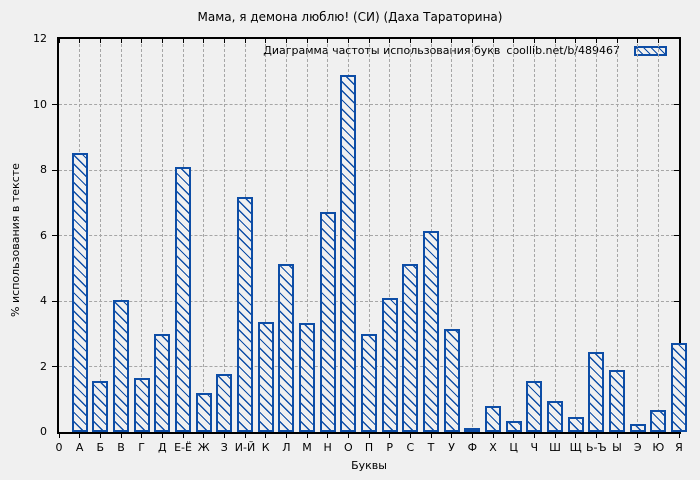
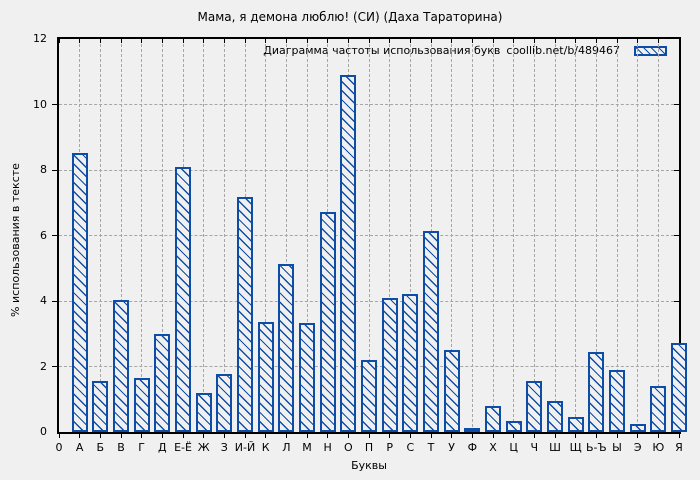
П: 3.0 -> 2.2
С: 5.1 -> 4.2
У: 3.2 -> 2.5
Ю: 0.7 -> 1.4
